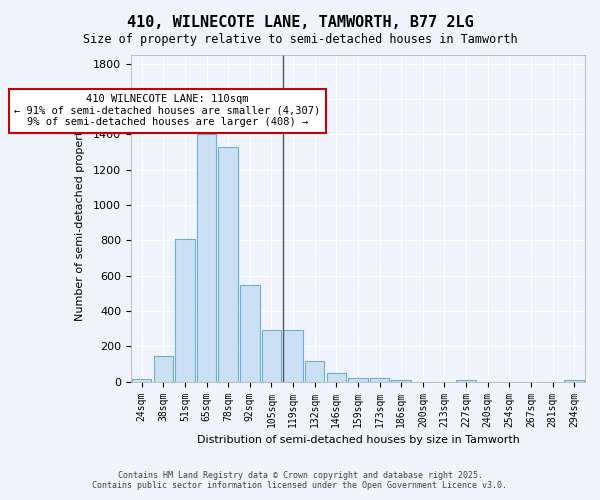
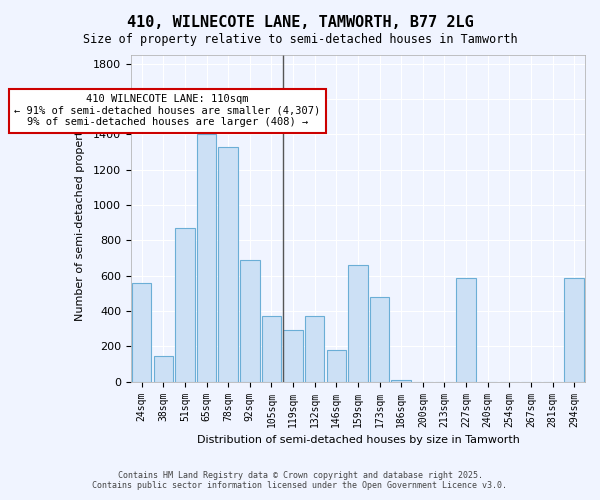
24sqm: 20 -> 560
51sqm: 810 -> 870
92sqm: 550 -> 690
105sqm: 290 -> 370
132sqm: 120 -> 370
146sqm: 50 -> 180
159sqm: 20 -> 660
173sqm: 20 -> 480
227sqm: 10 -> 590
294sqm: 10 -> 590
